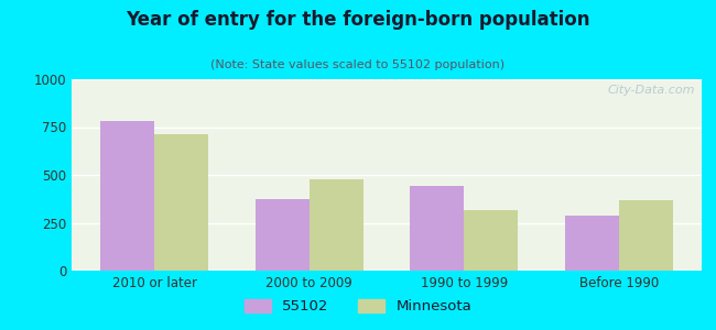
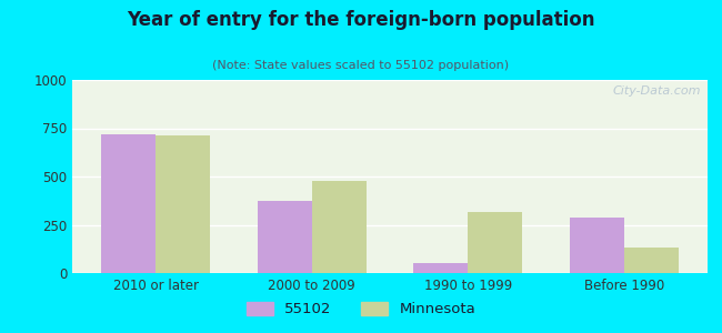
55102/2010 or later: 780 -> 720
55102/1990 to 1999: 440 -> 50
Minnesota/Before 1990: 360 -> 130
